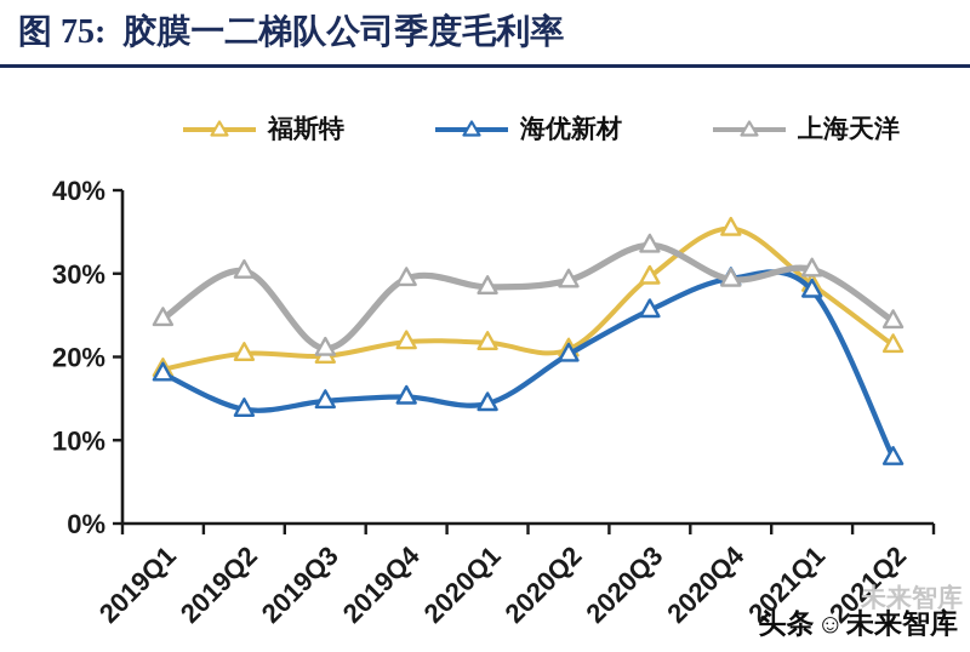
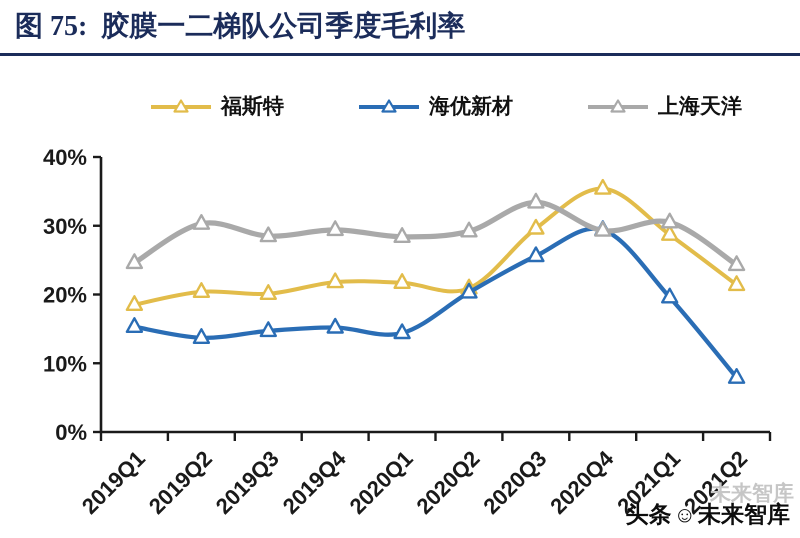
海优新材/2019Q1: 18% -> 15%
上海天洋/2019Q3: 21% -> 28%
海优新材/2021Q1: 28% -> 20%
